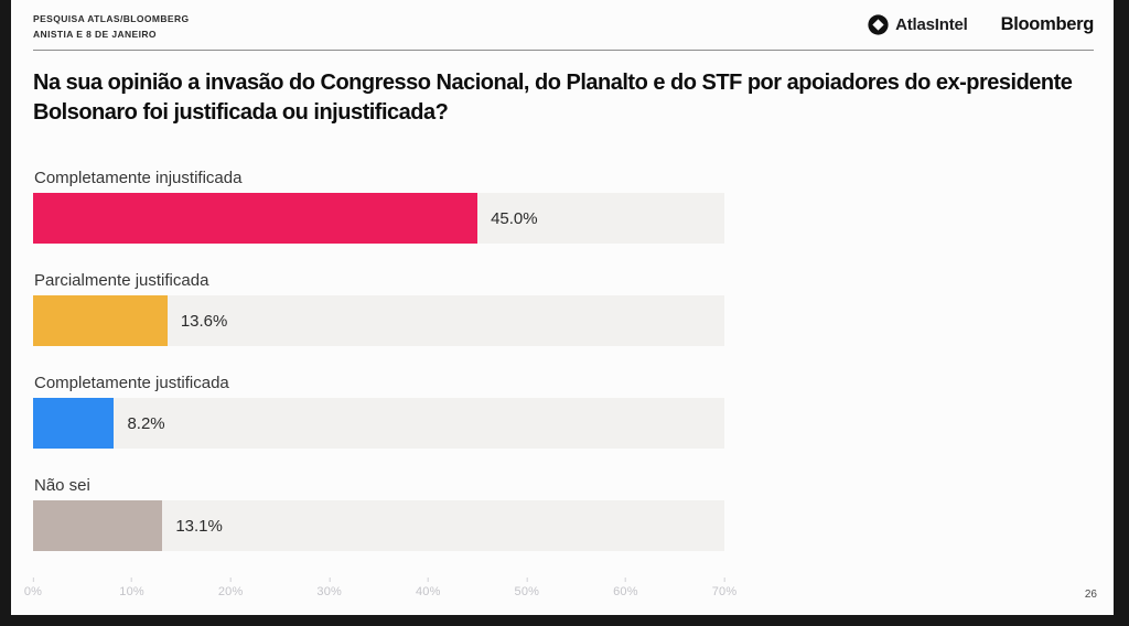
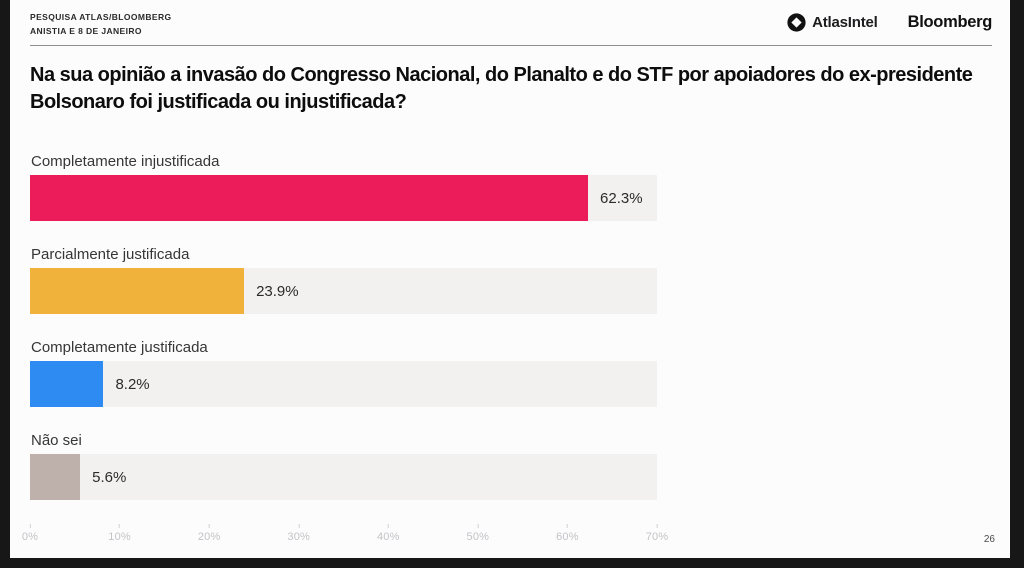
Completamente injustificada: 45.0% -> 62.3%
Parcialmente justificada: 13.6% -> 23.9%
Não sei: 13.1% -> 5.6%
